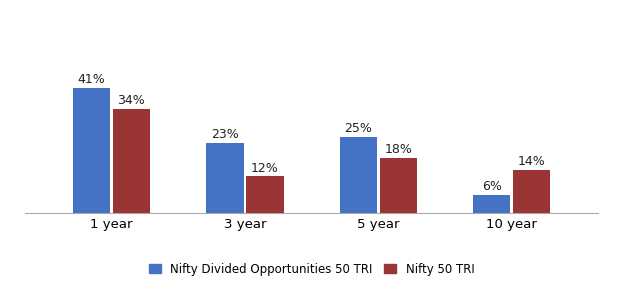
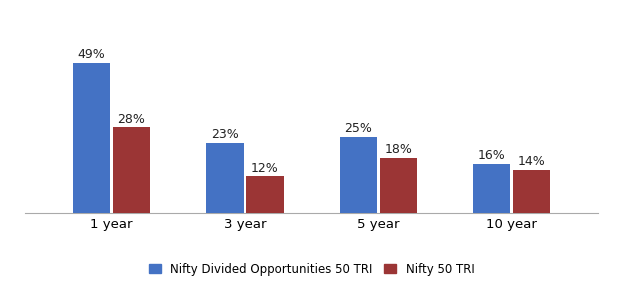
Nifty Divided Opportunities 50 TRI/1 year: 41% -> 49%
Nifty 50 TRI/1 year: 34% -> 28%
Nifty Divided Opportunities 50 TRI/10 year: 6% -> 16%
